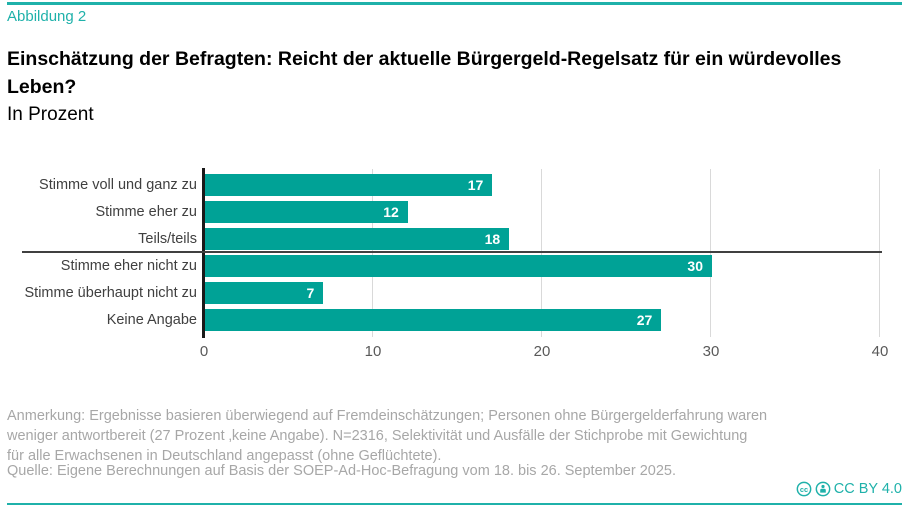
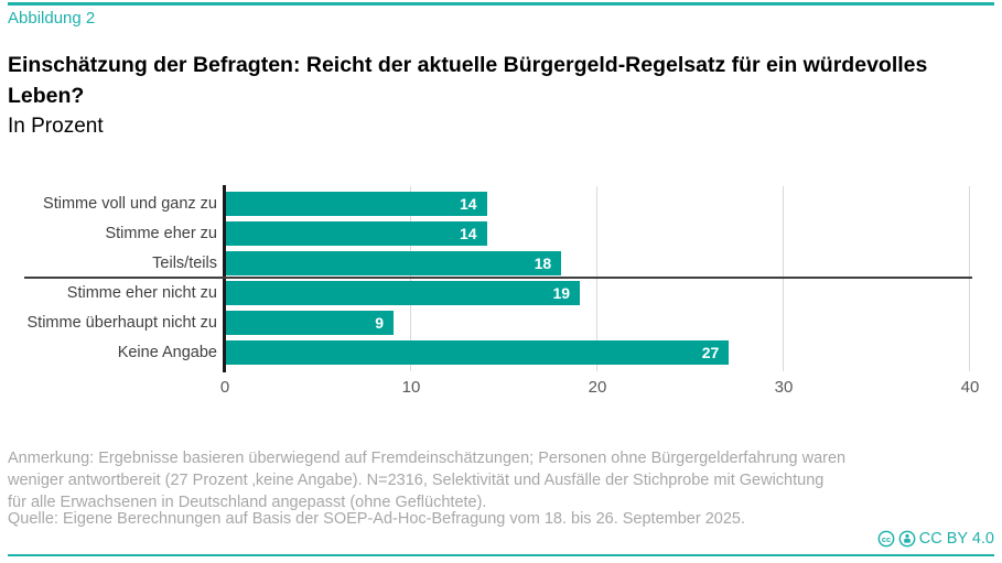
Stimme voll und ganz zu: 17 -> 14
Stimme eher zu: 12 -> 14
Stimme eher nicht zu: 30 -> 19
Stimme überhaupt nicht zu: 7 -> 9
